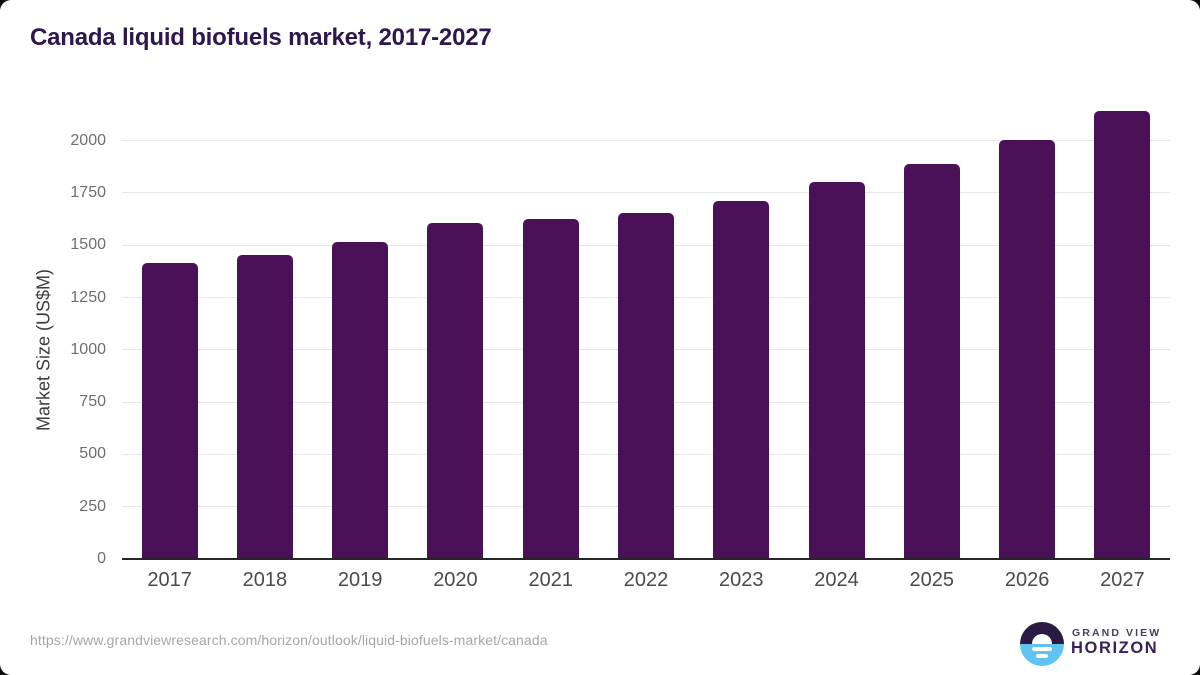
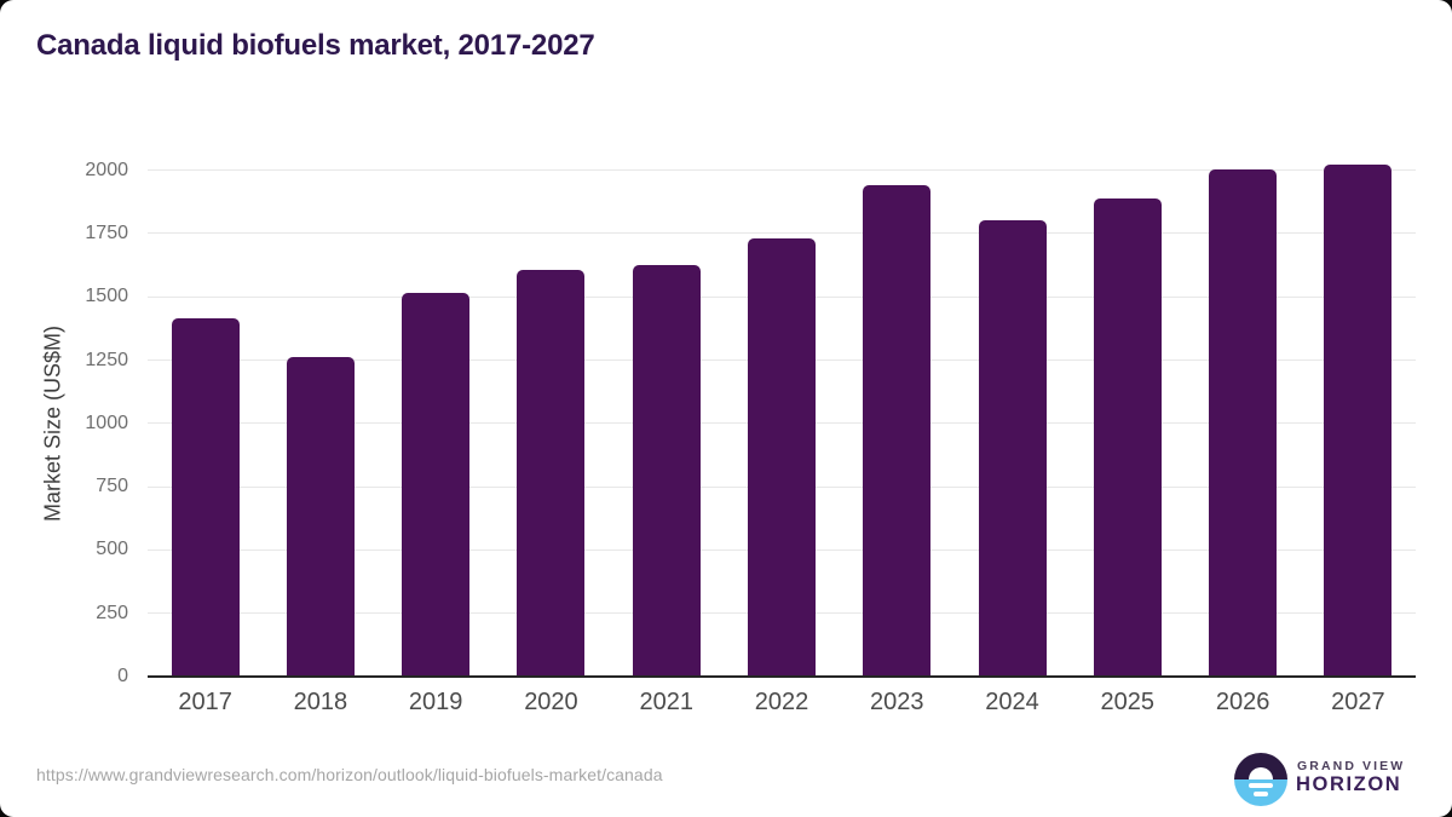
2018: 1460 -> 1260
2022: 1660 -> 1730
2023: 1710 -> 1940
2027: 2140 -> 2020
